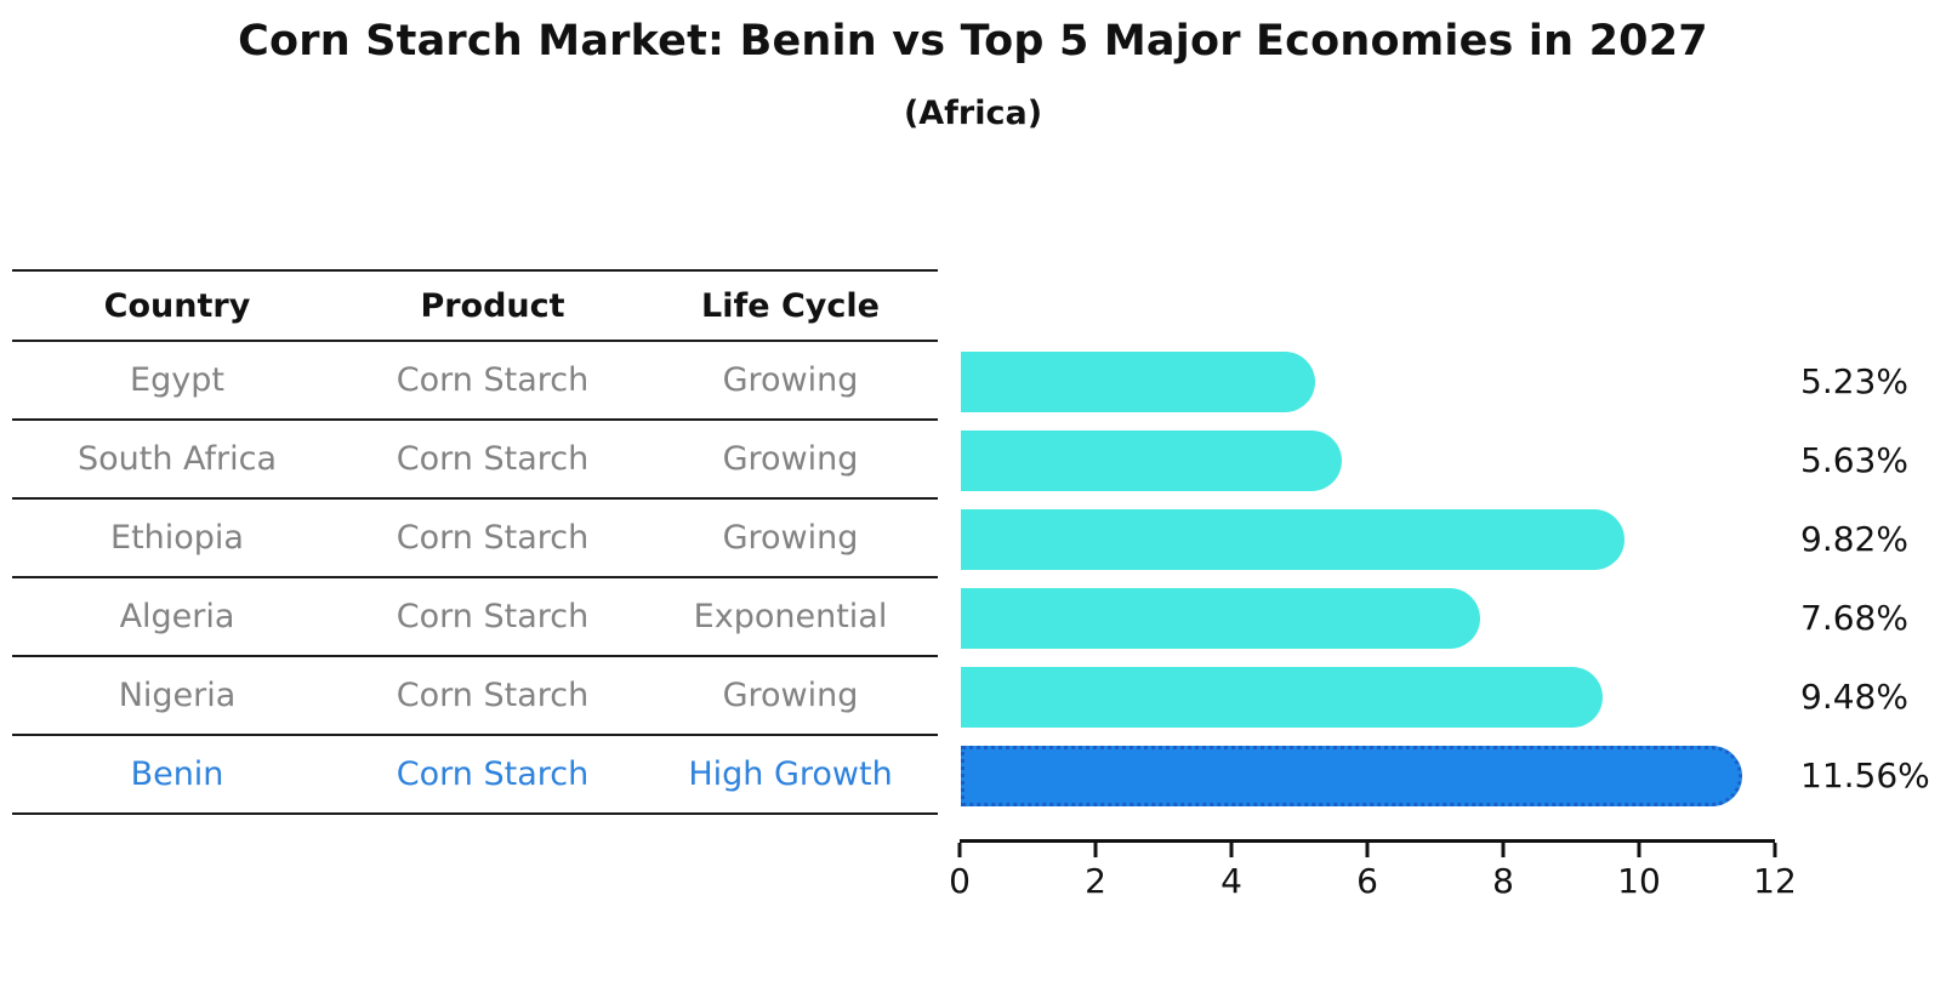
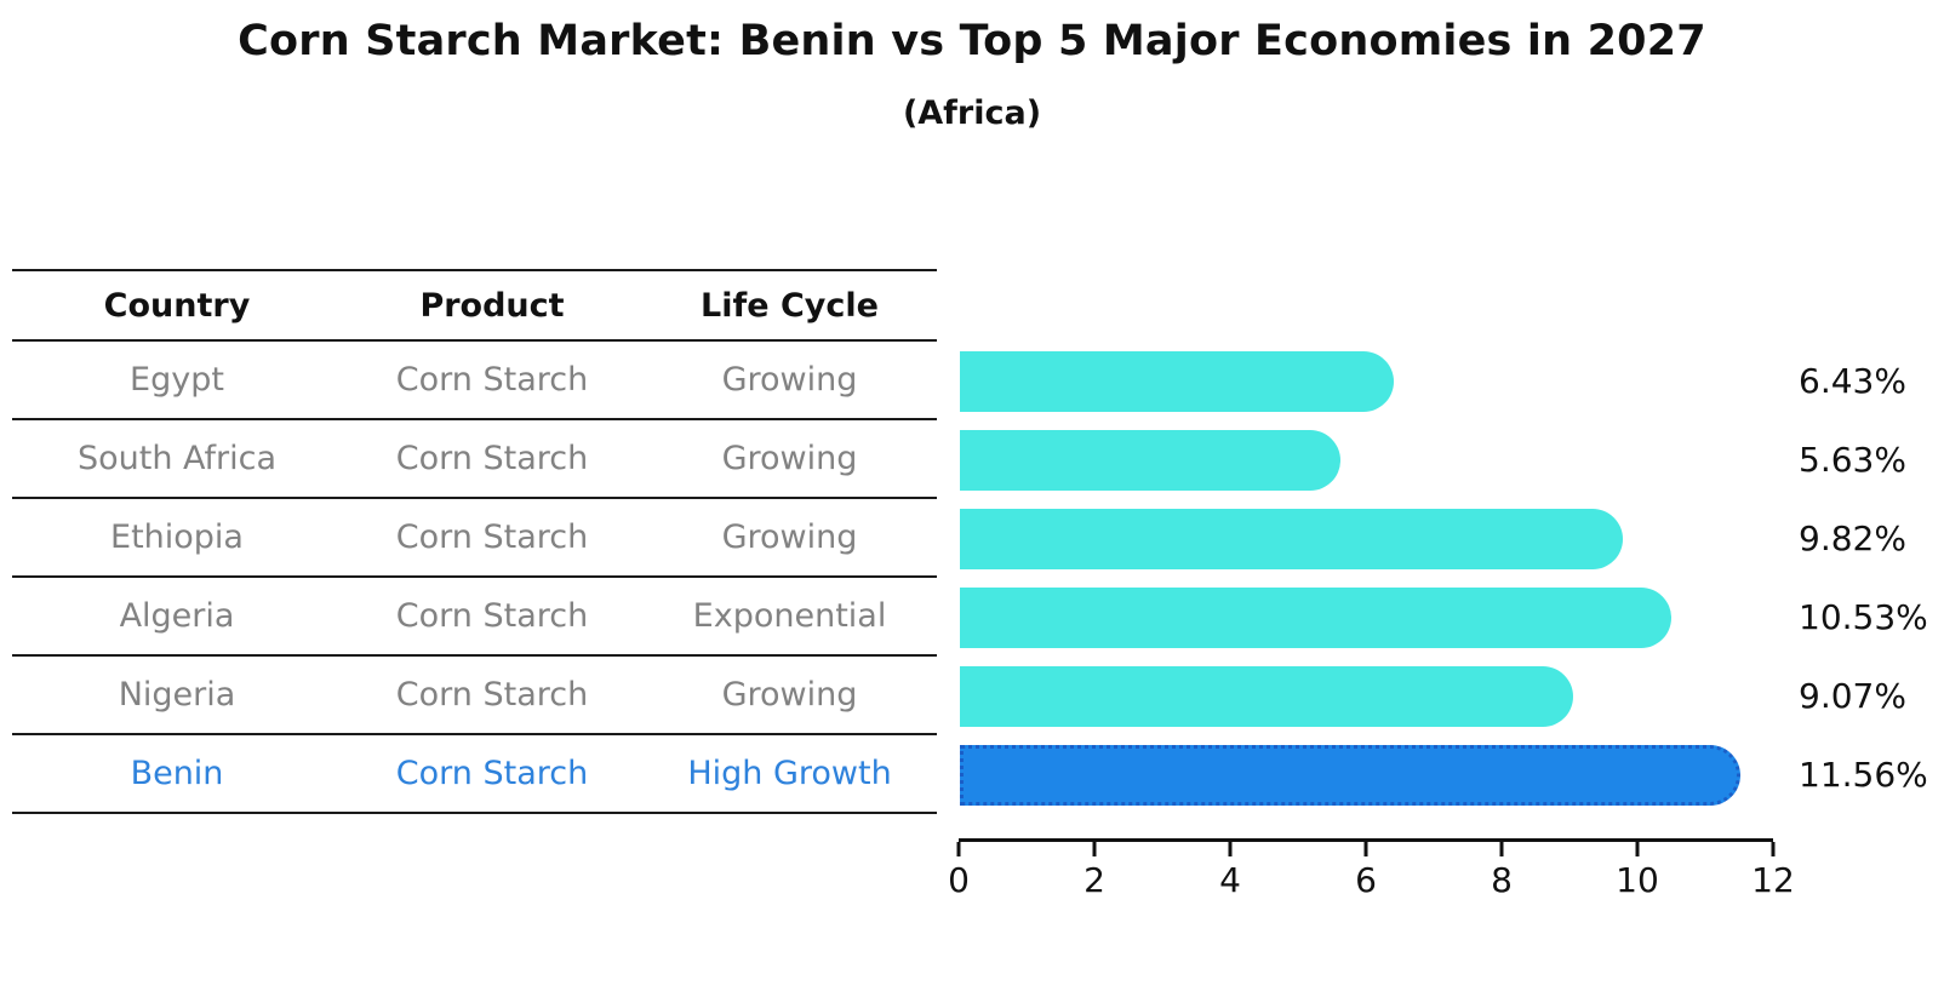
Egypt: 5.23% -> 6.43%
Algeria: 7.68% -> 10.53%
Nigeria: 9.48% -> 9.07%
